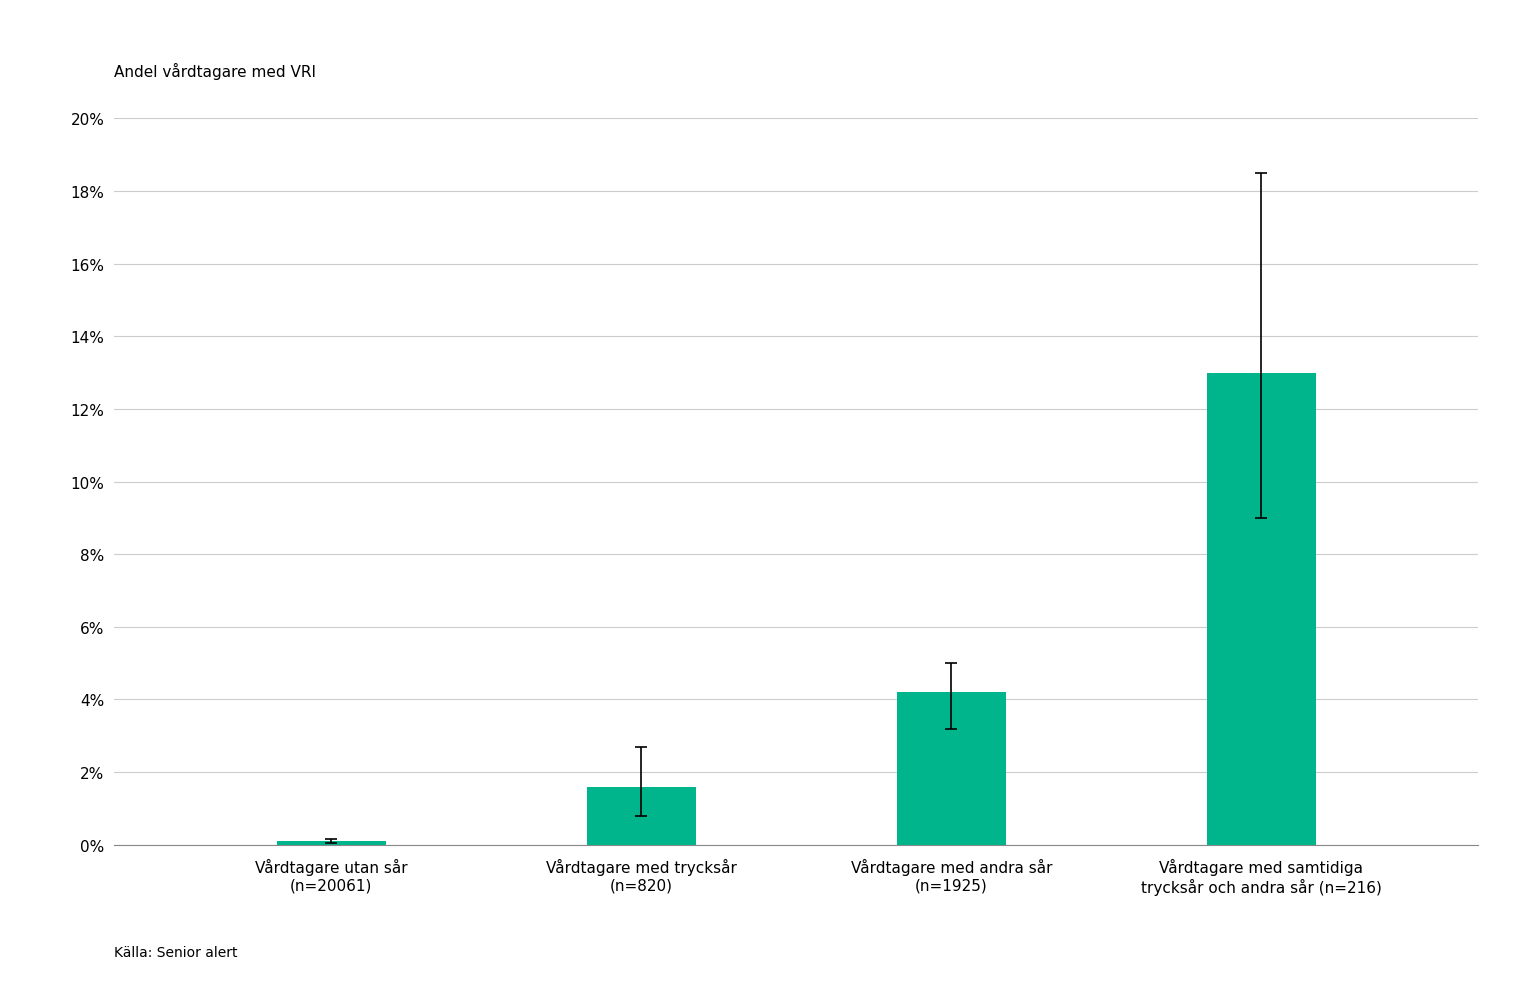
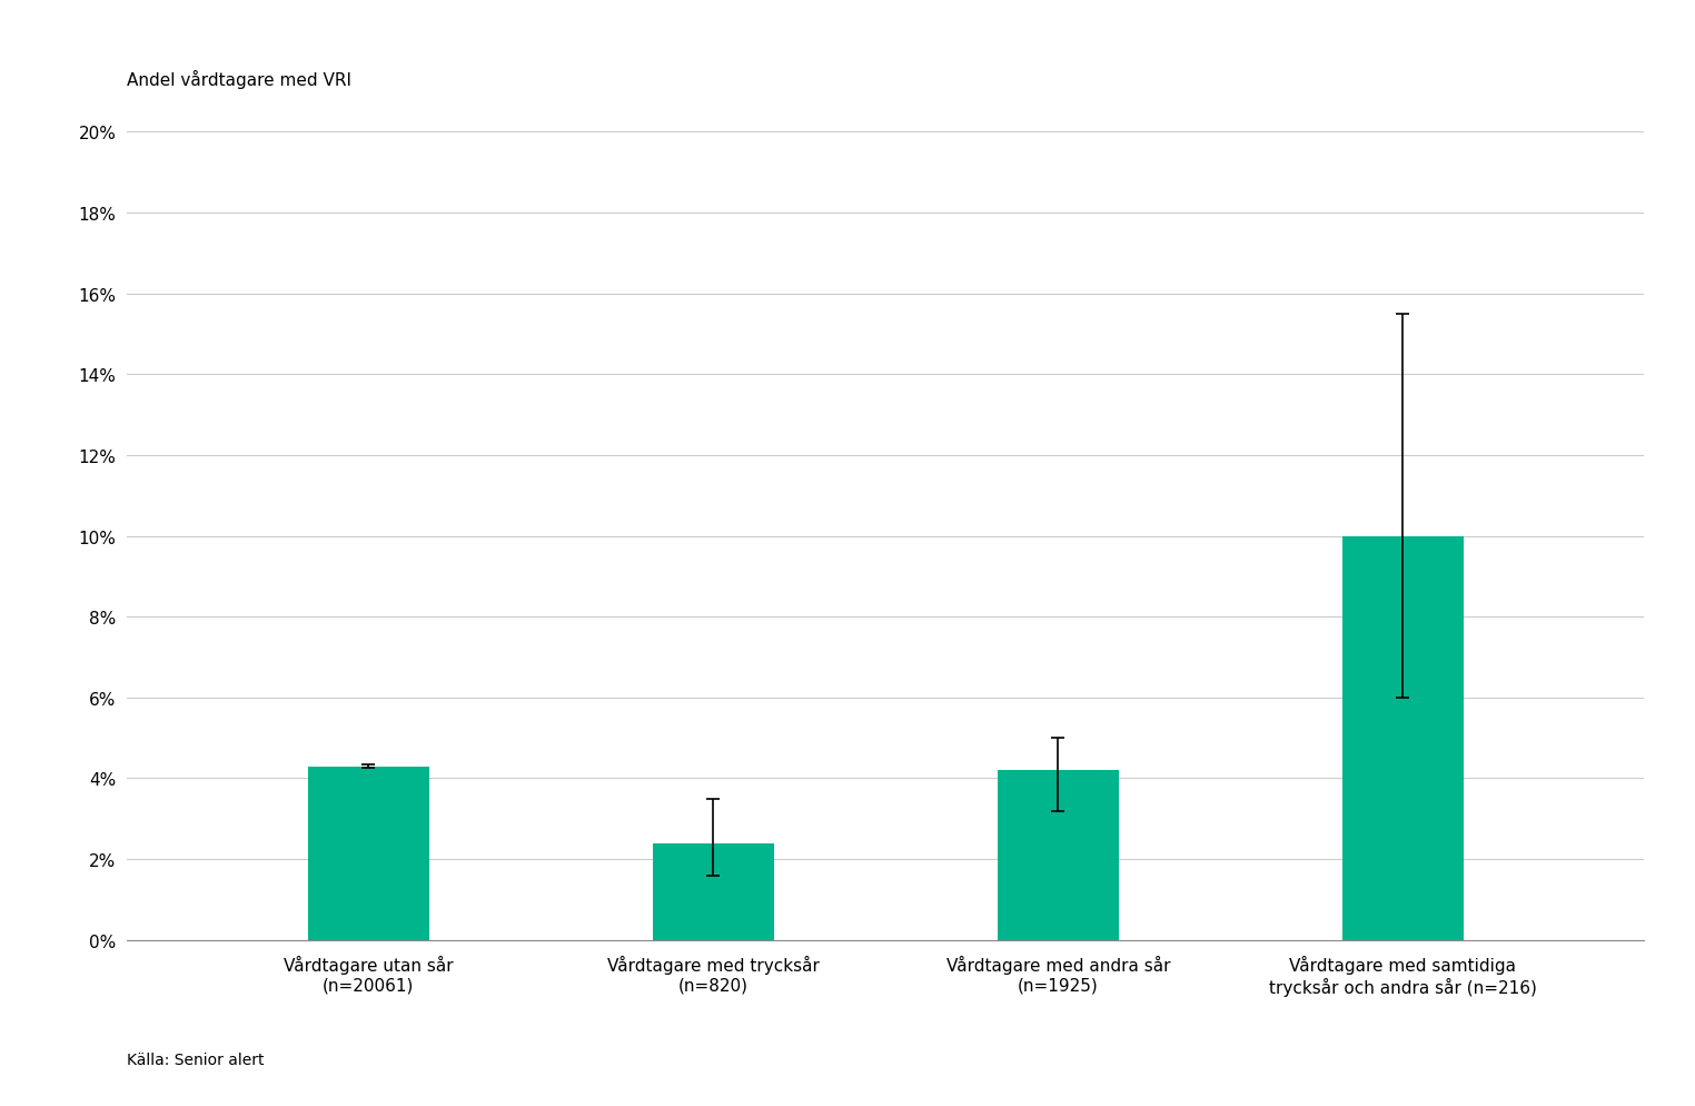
Vårdtagare utan sår (n=20061): 0.1% -> 4.3%
Vårdtagare med trycksår (n=820): 1.6% -> 2.4%
Vårdtagare med samtidiga trycksår och andra sår (n=216): 13.0% -> 10.0%
